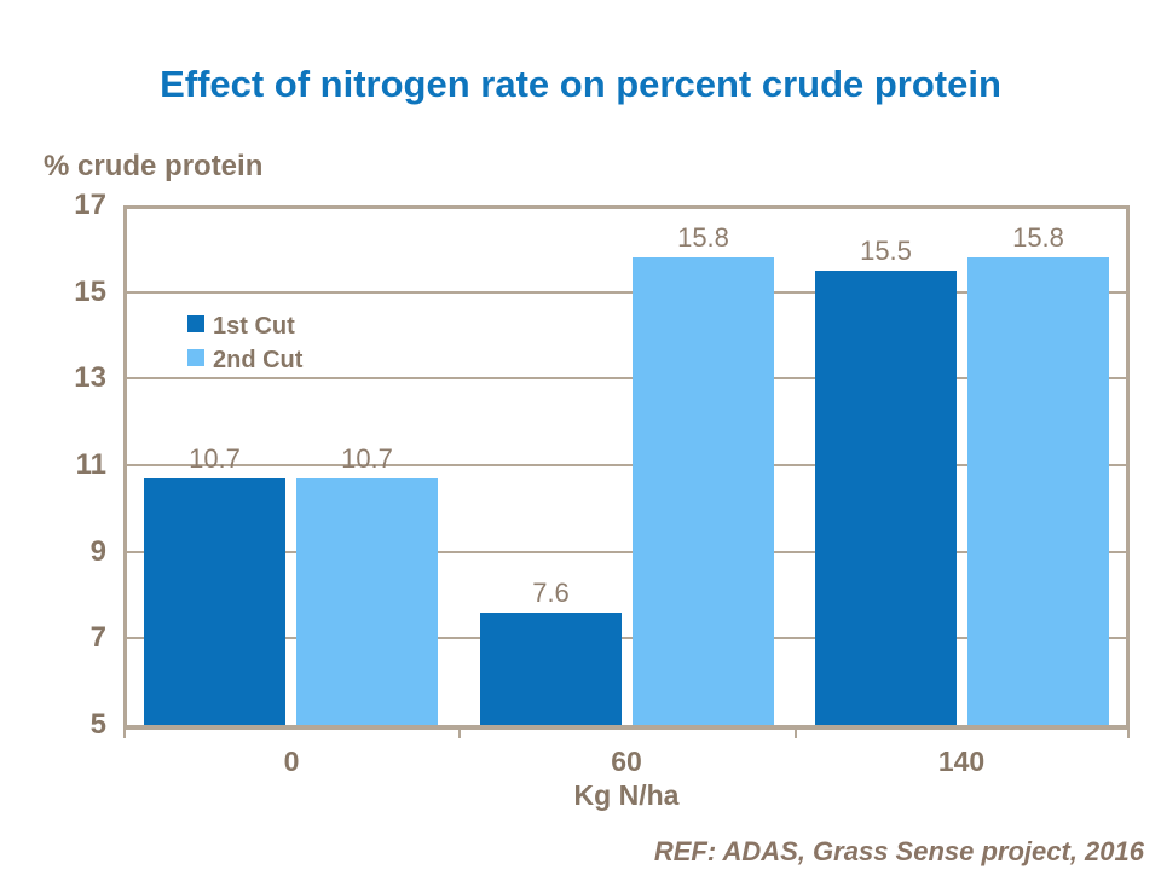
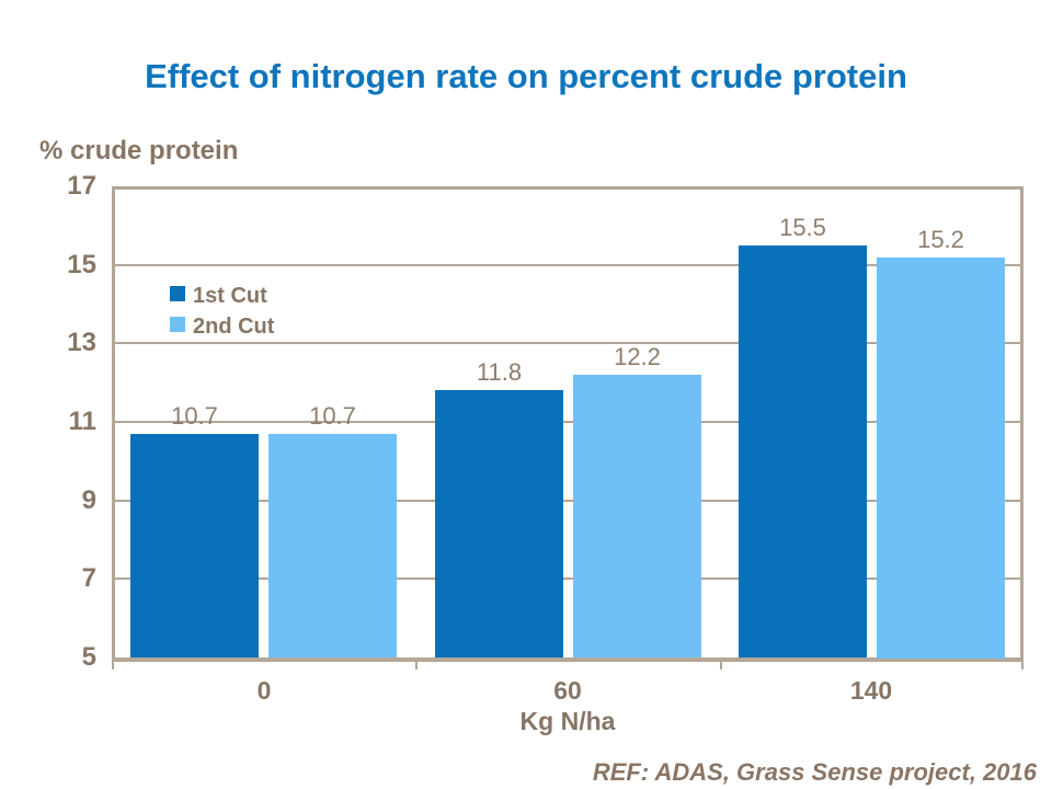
1st Cut/60: 7.6 -> 11.8
2nd Cut/60: 15.8 -> 12.2
2nd Cut/140: 15.8 -> 15.2
